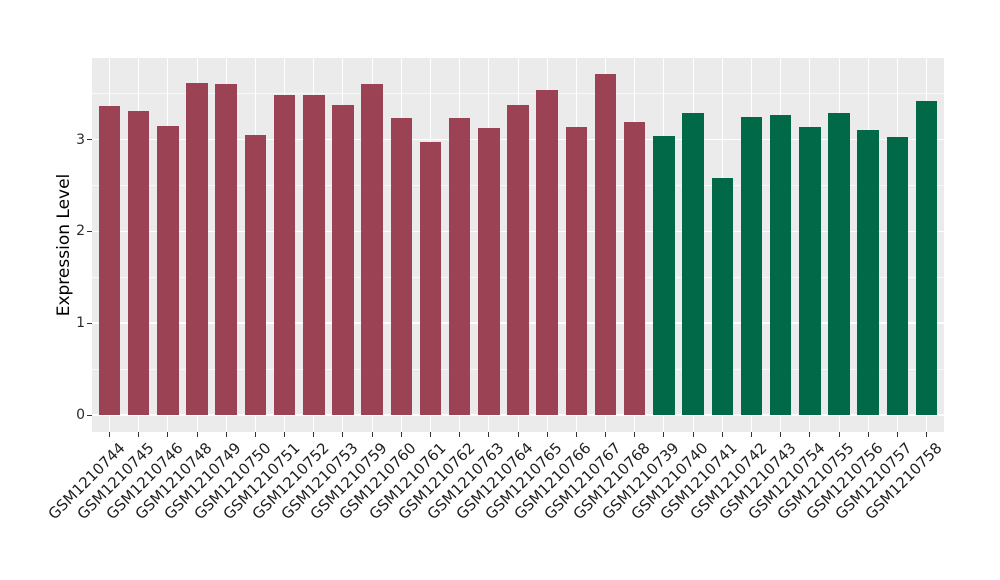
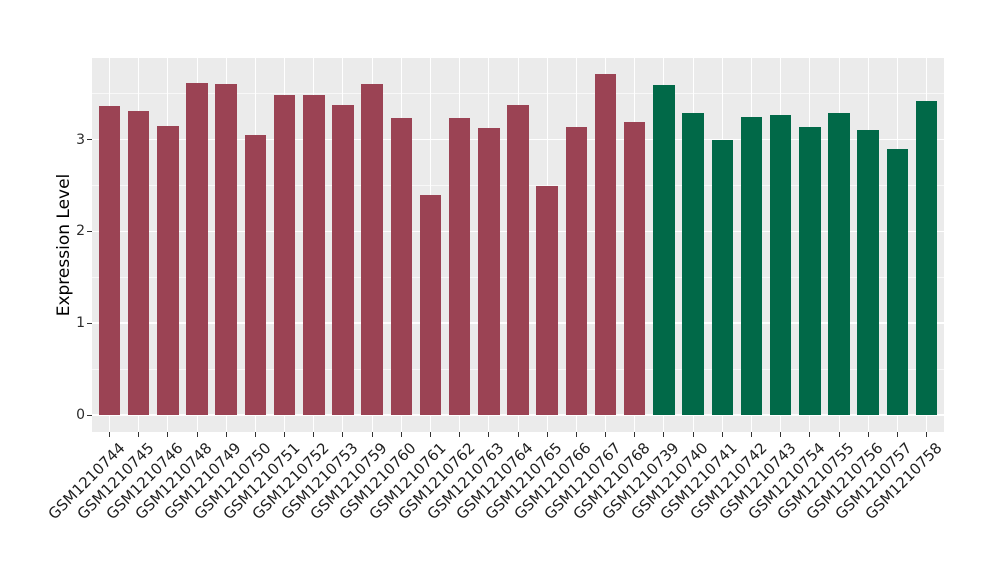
GSM1210761: 3.0 -> 2.4
GSM1210765: 3.5 -> 2.5
GSM1210739: 3.0 -> 3.6
GSM1210741: 2.6 -> 3.0
GSM1210757: 3.0 -> 2.9
